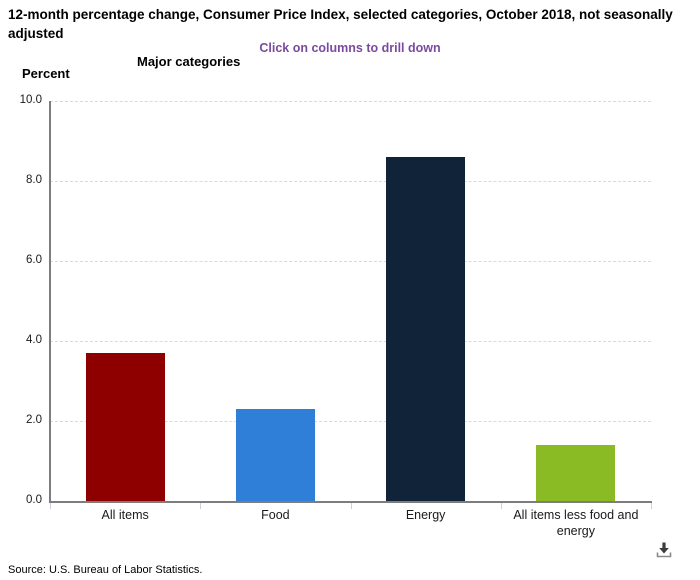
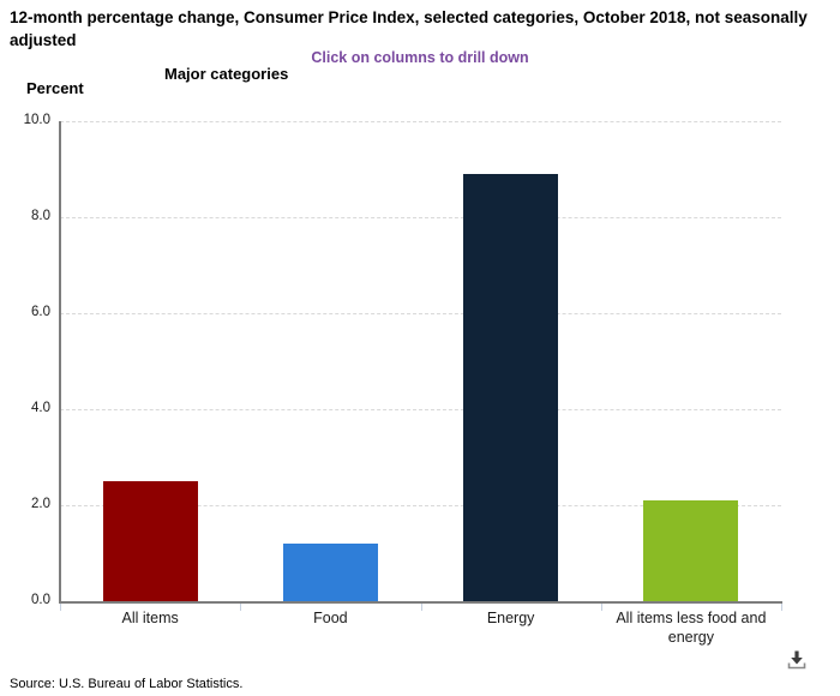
All items: 3.7 -> 2.5
Food: 2.3 -> 1.2
Energy: 8.6 -> 8.9
All items less food and energy: 1.4 -> 2.1
